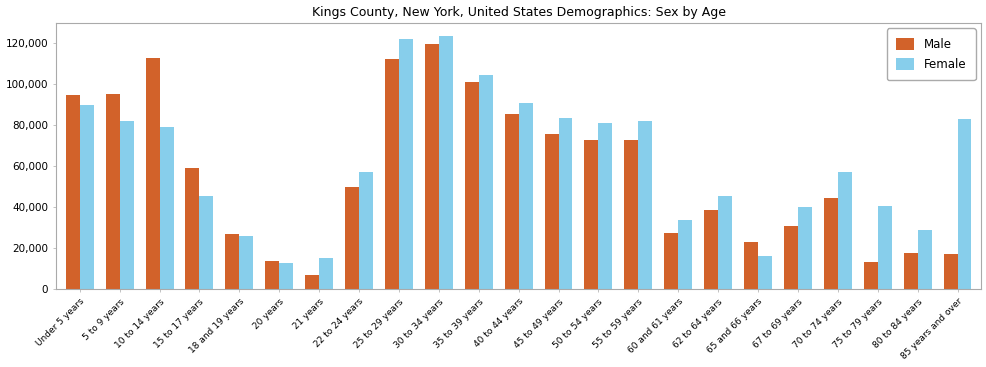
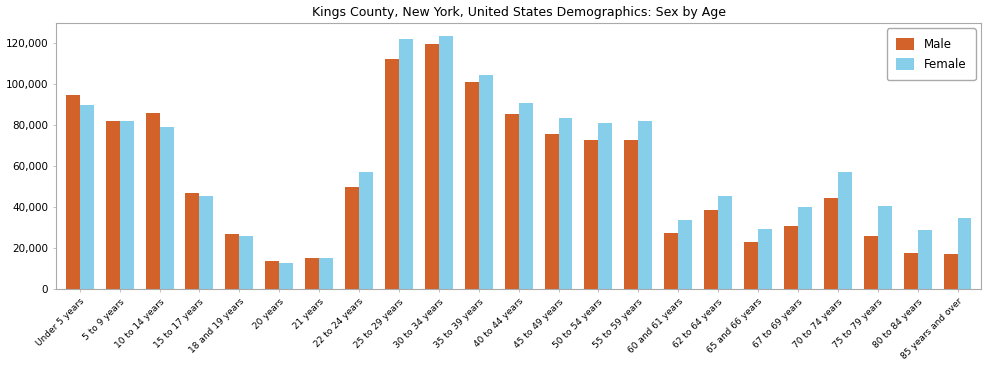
Male/5 to 9 years: 95,000 -> 82,000
Male/10 to 14 years: 112,500 -> 86,000
Male/15 to 17 years: 59,000 -> 47,000
Male/21 years: 7,000 -> 15,000
Female/65 and 66 years: 16,000 -> 29,500
Male/75 to 79 years: 13,500 -> 26,000
Female/85 years and over: 83,000 -> 34,500
